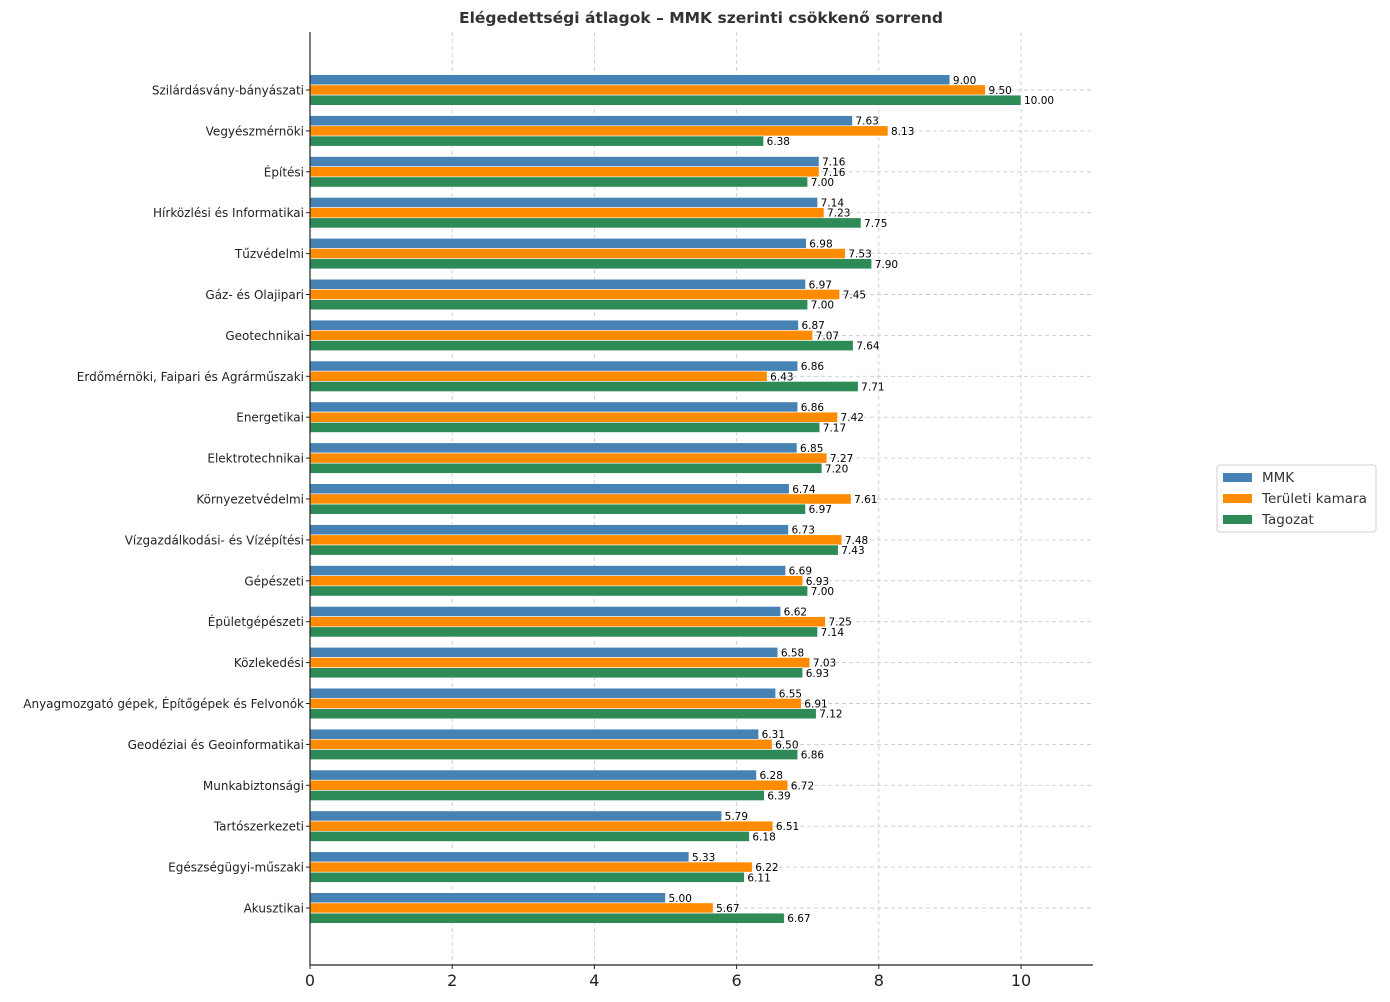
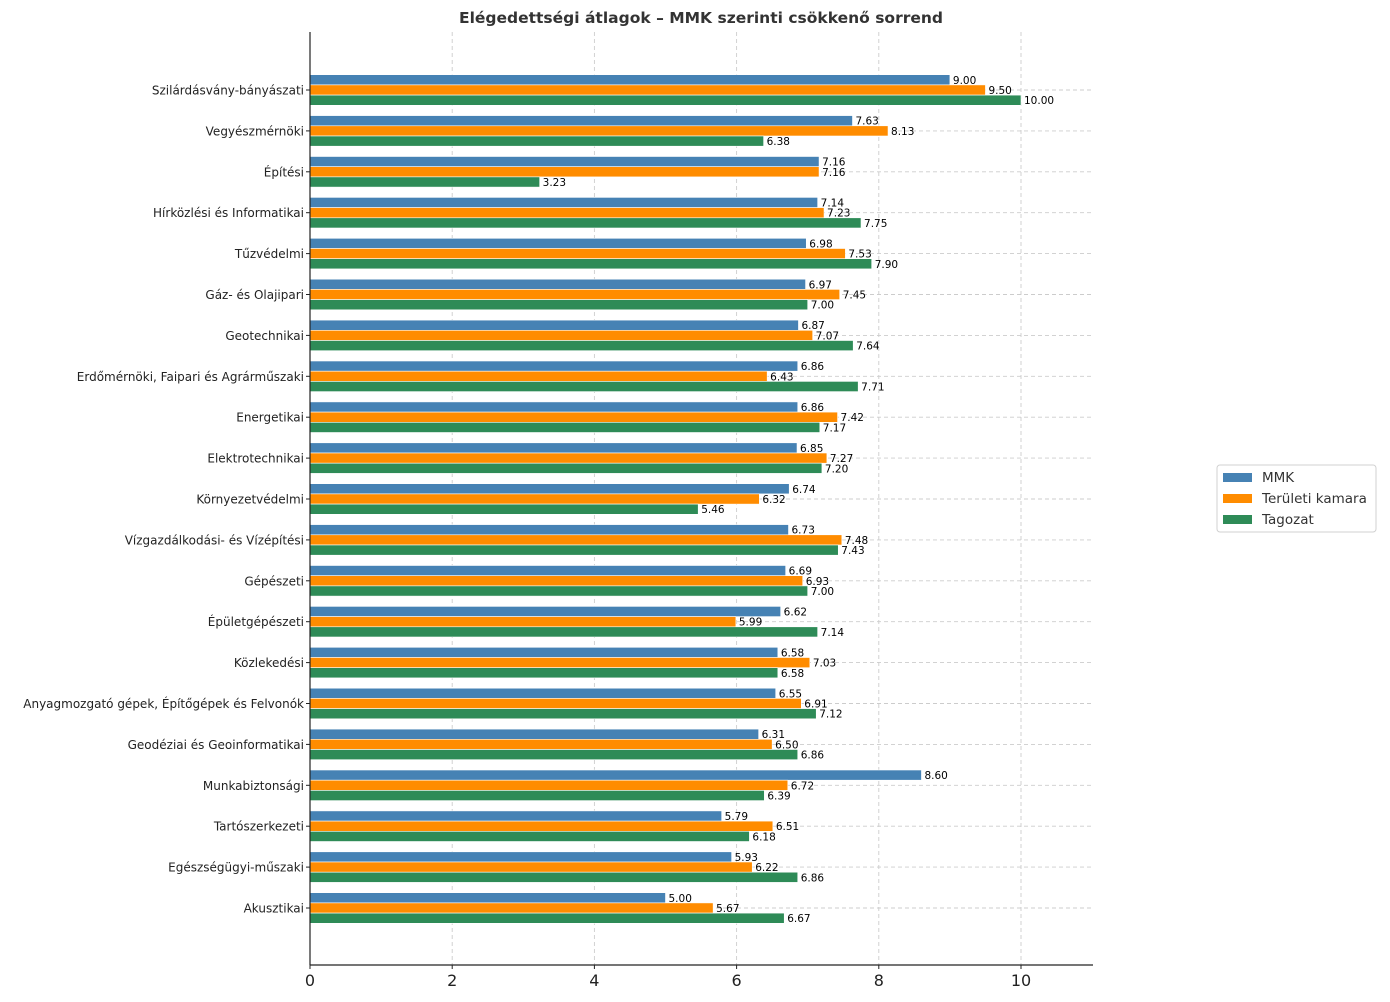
Tagozat/Építési: 7.00 -> 3.23
Területi kamara/Környezetvédelmi: 7.61 -> 6.32
Tagozat/Környezetvédelmi: 6.97 -> 5.46
Területi kamara/Épületgépészeti: 7.25 -> 5.99
Tagozat/Közlekedési: 6.93 -> 6.58
MMK/Munkabiztonsági: 6.28 -> 8.60
MMK/Egészségügyi-műszaki: 5.33 -> 5.93
Tagozat/Egészségügyi-műszaki: 6.11 -> 6.86
